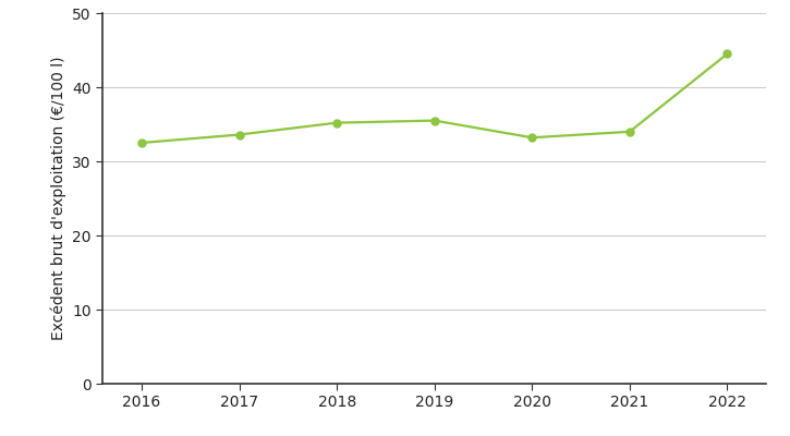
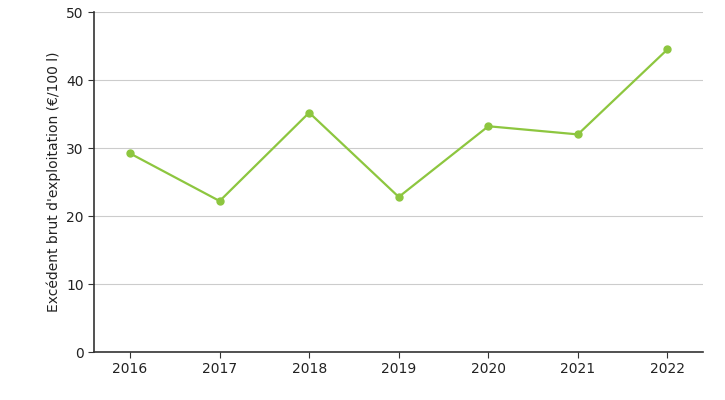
2016: 32.5 -> 29.2
2017: 33.6 -> 22.2
2019: 35.5 -> 22.8
2021: 34.0 -> 32.0
